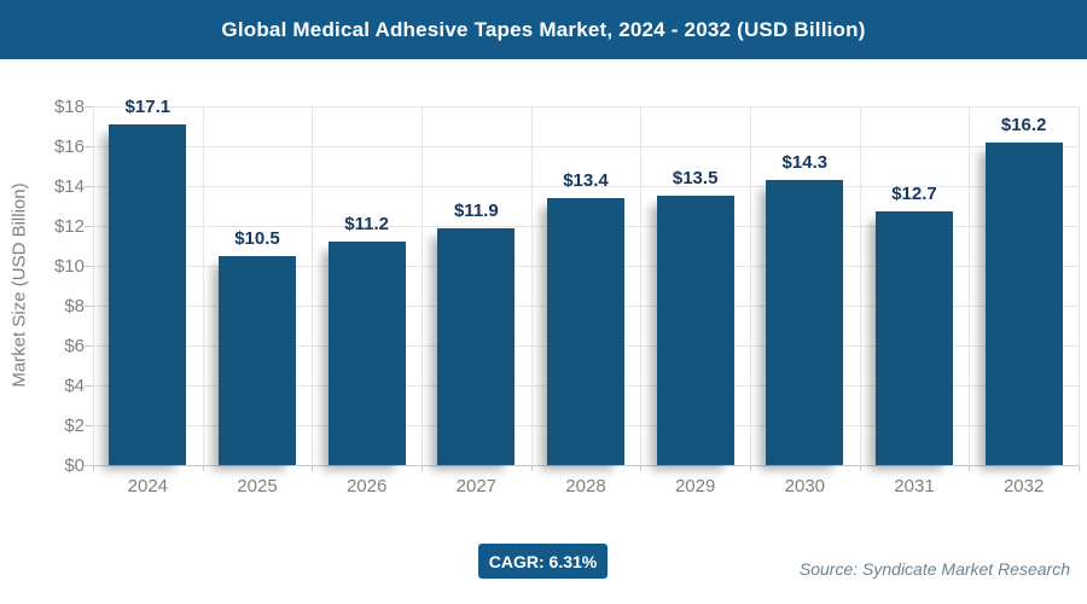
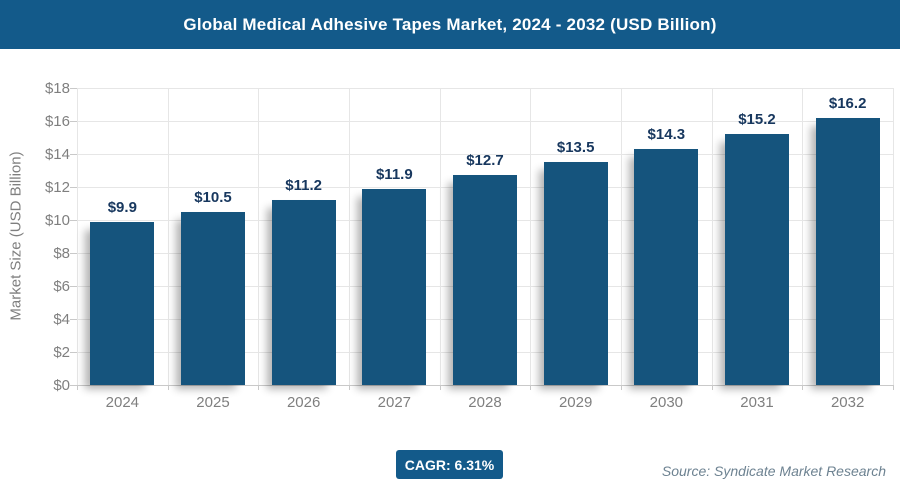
2024: $17.1 -> $9.9
2028: $13.4 -> $12.7
2031: $12.7 -> $15.2
